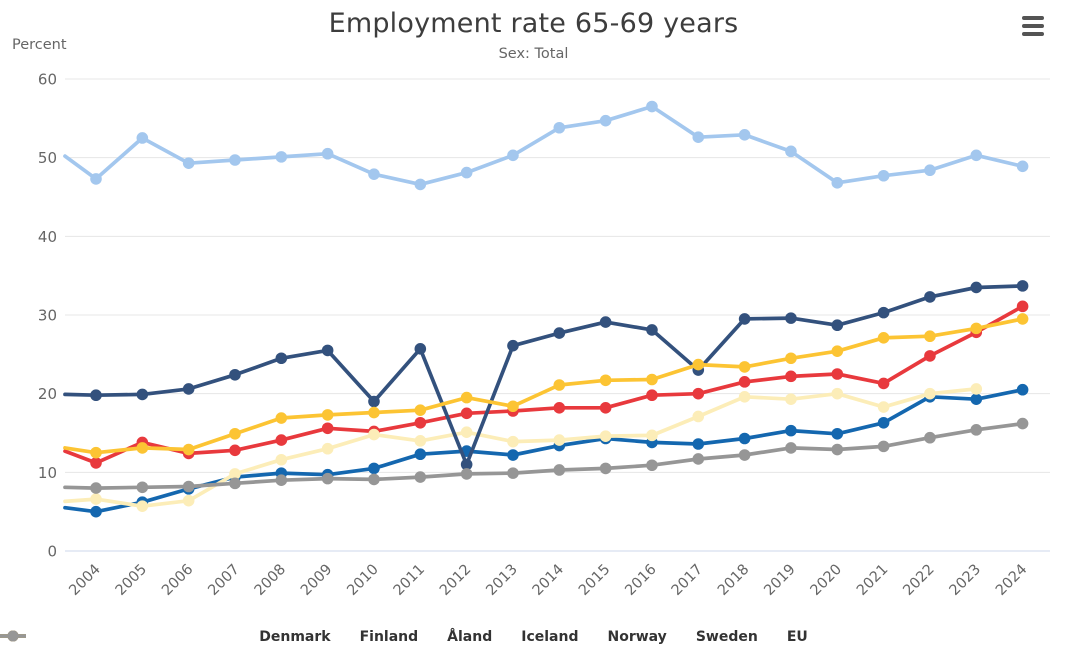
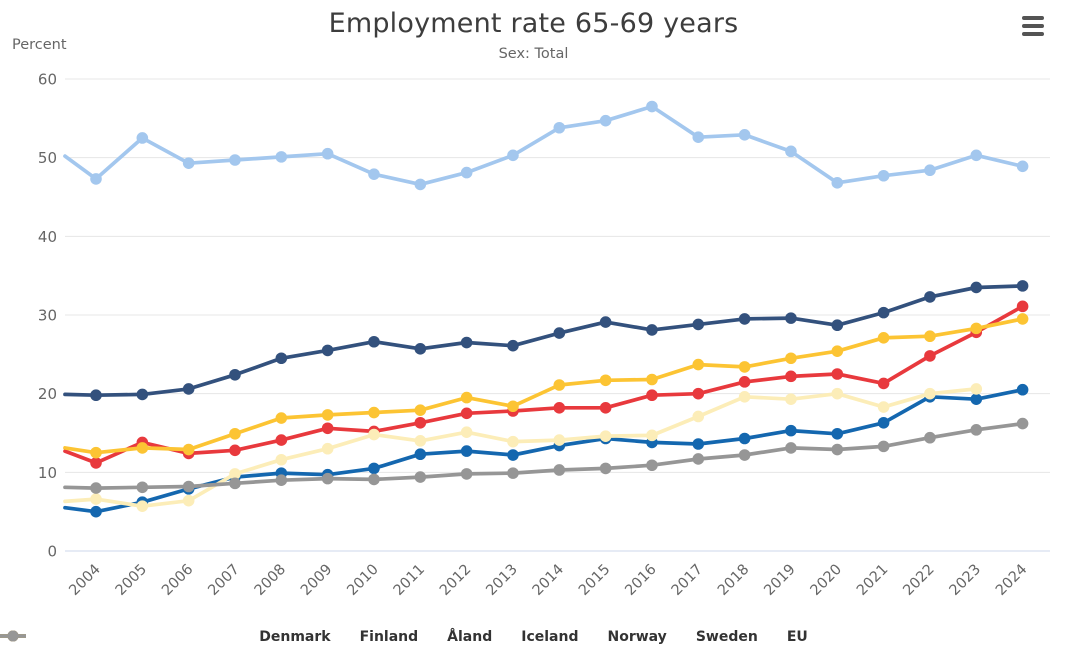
Norway/2010: 19 -> 27
Norway/2012: 11 -> 26
Norway/2017: 23 -> 29
